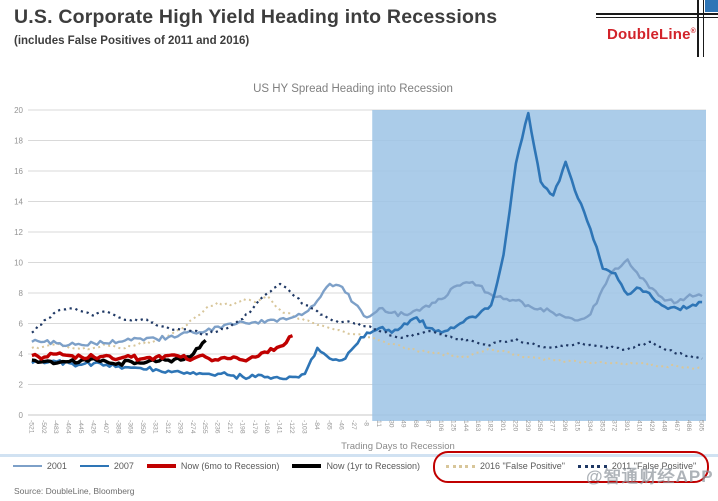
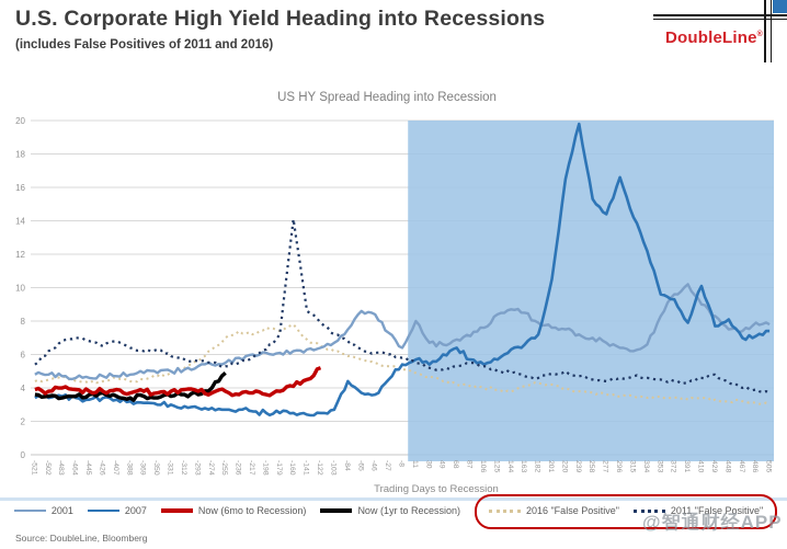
2011 "False Positive"/-160: 8.0 -> 14.1
2001/11: 7.0 -> 8.0
2007/410: 8.3 -> 10.1
2007/448: 7.1 -> 8.1
